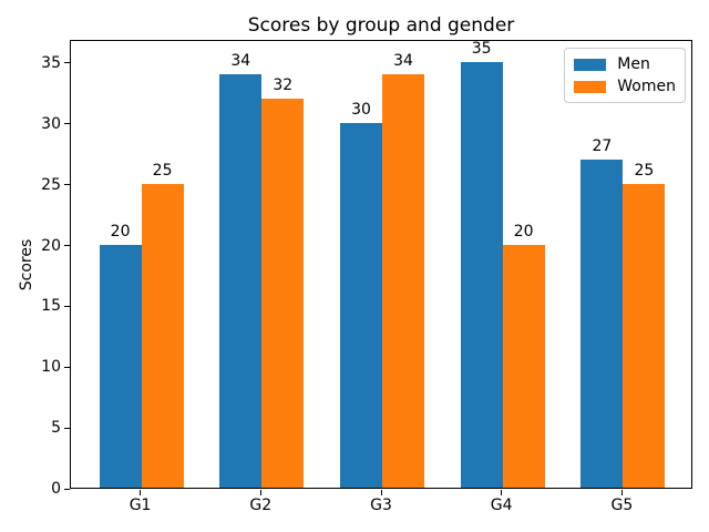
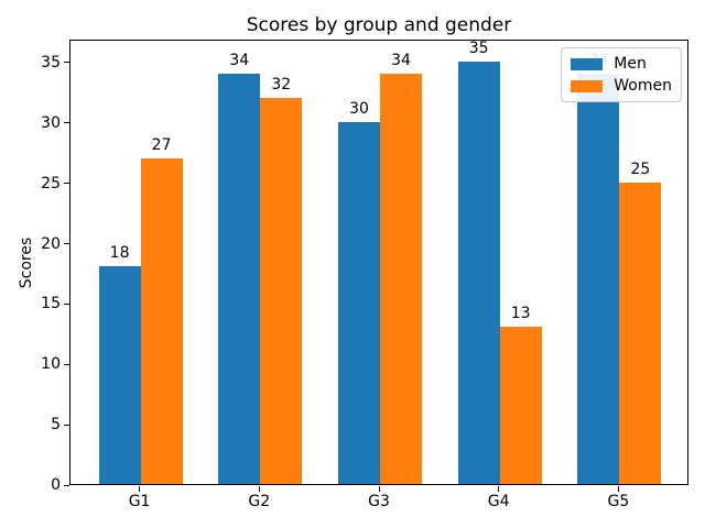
Men/G1: 20 -> 18
Women/G1: 25 -> 27
Women/G4: 20 -> 13
Men/G5: 27 -> 34
